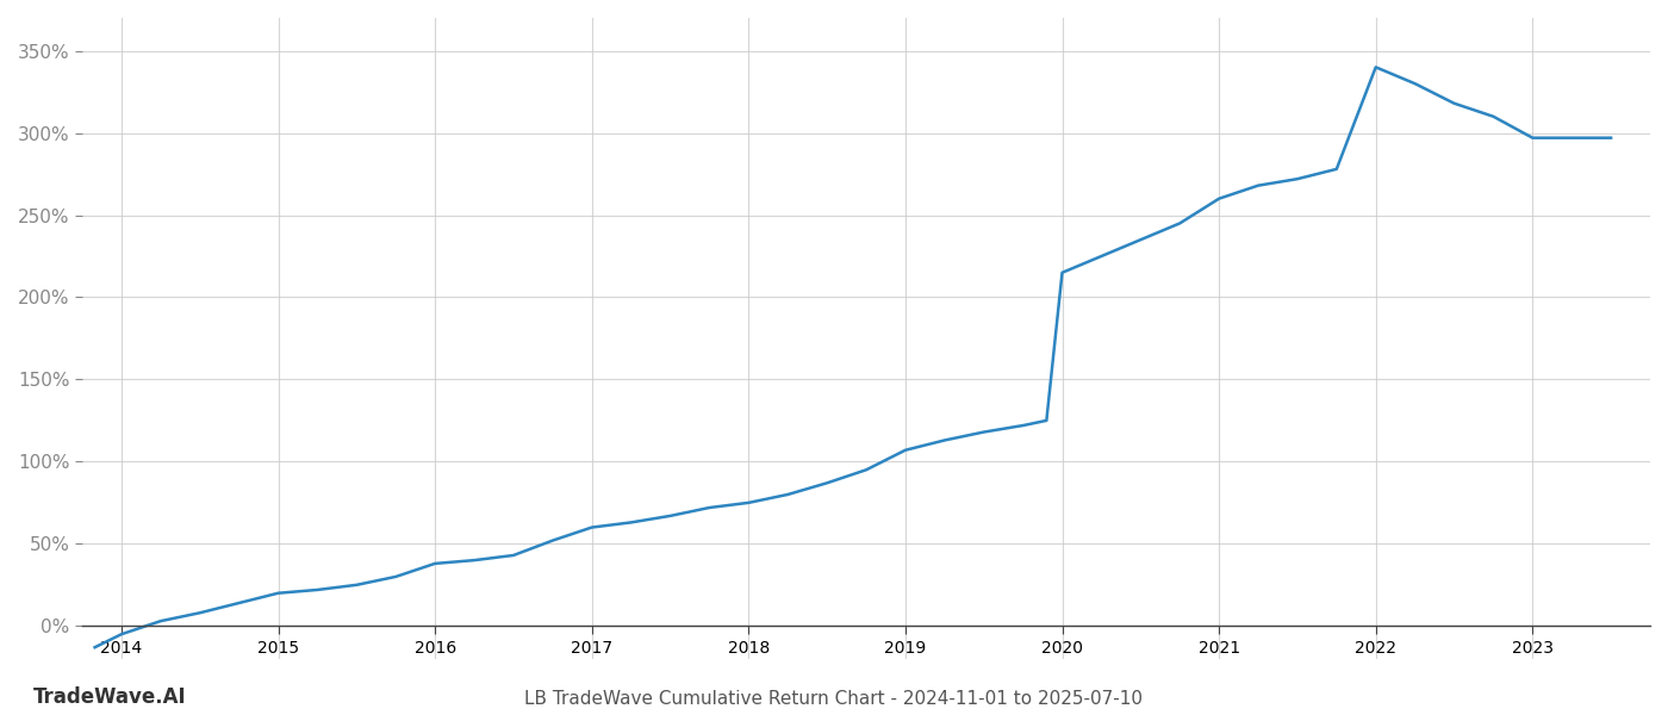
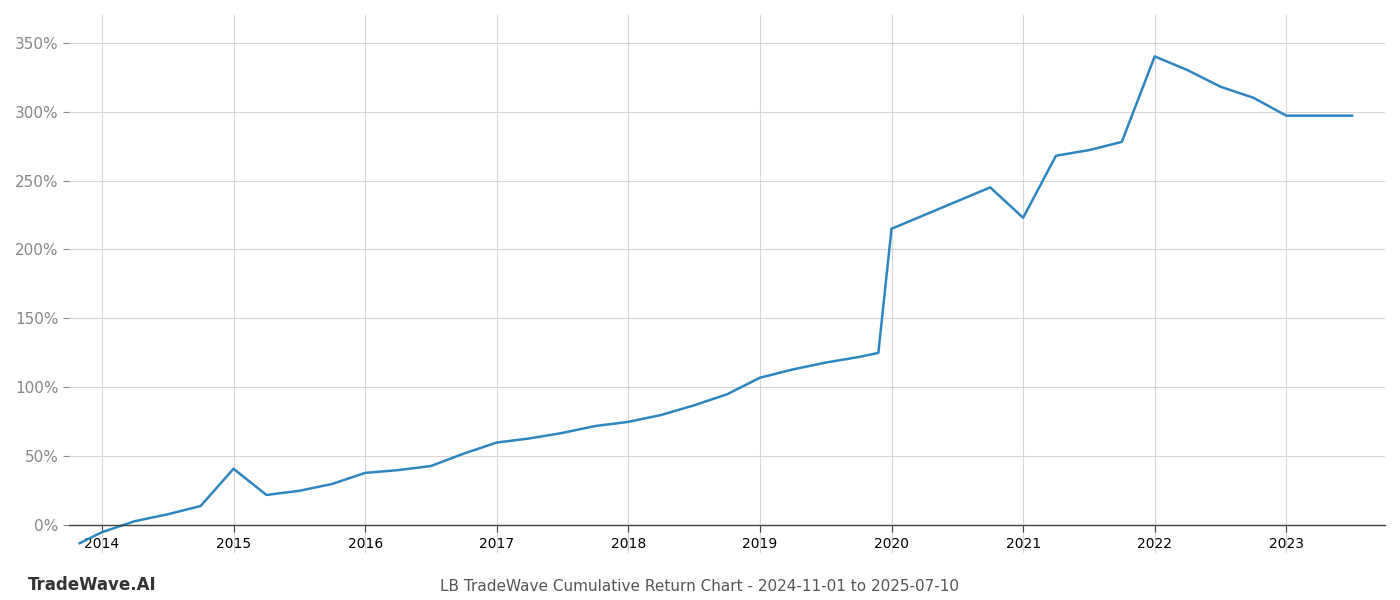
2015: 20% -> 41%
2021: 260% -> 223%
